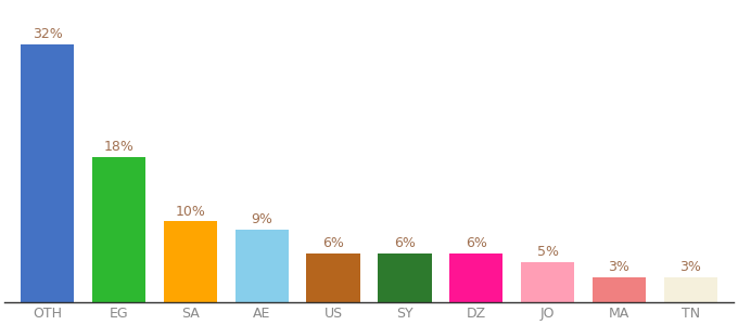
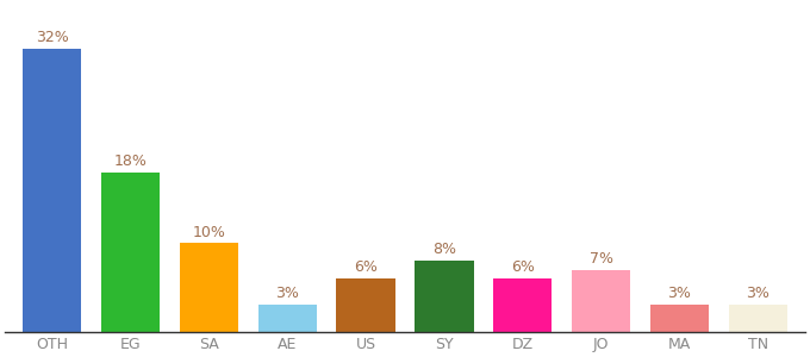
AE: 9% -> 3%
SY: 6% -> 8%
JO: 5% -> 7%
